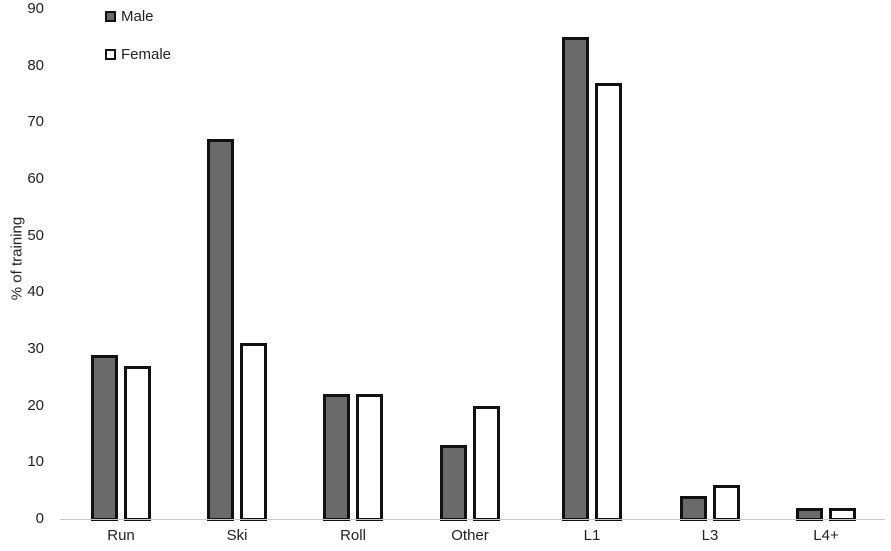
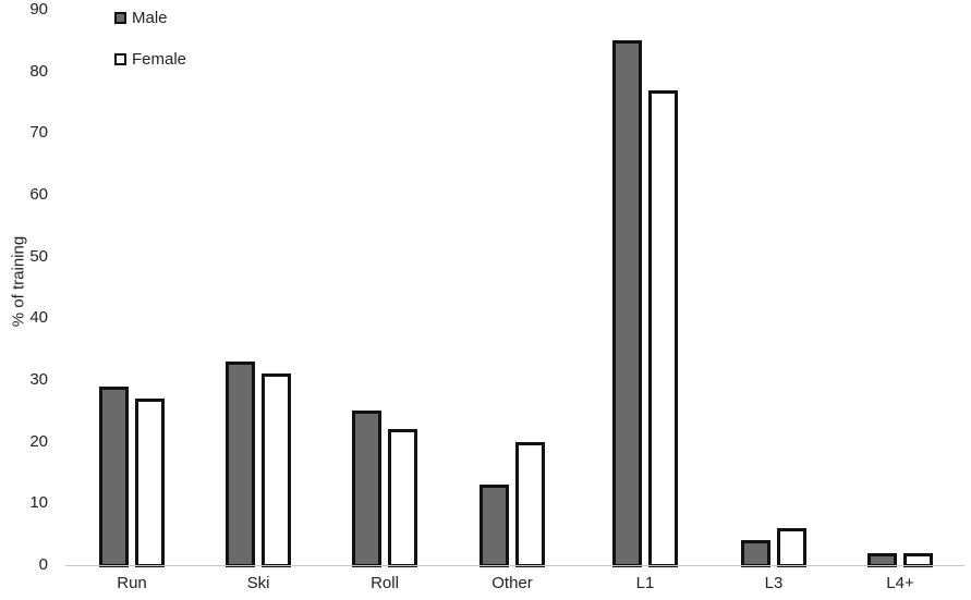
Male/Ski: 67 -> 33
Male/Roll: 22 -> 25
